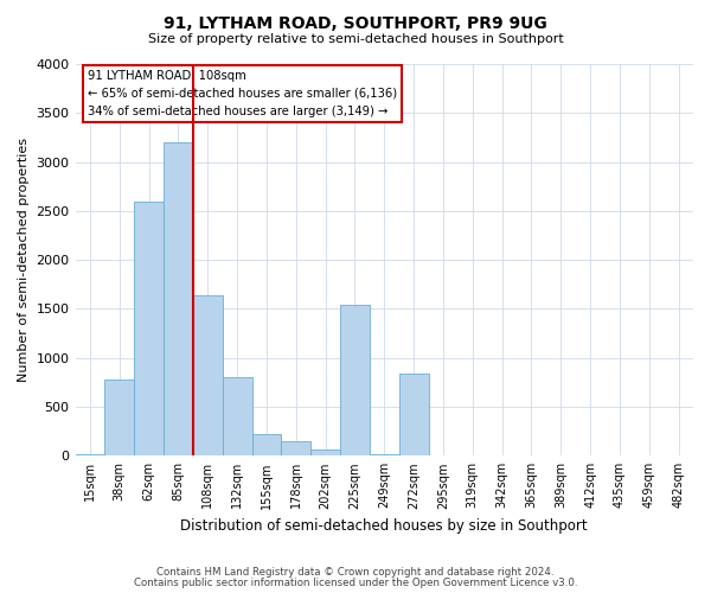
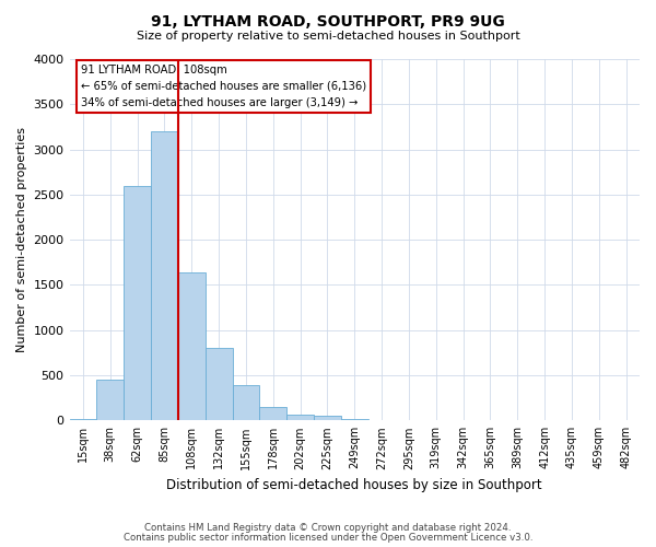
38sqm: 780 -> 450
155sqm: 220 -> 390
225sqm: 1540 -> 50
272sqm: 840 -> 10
